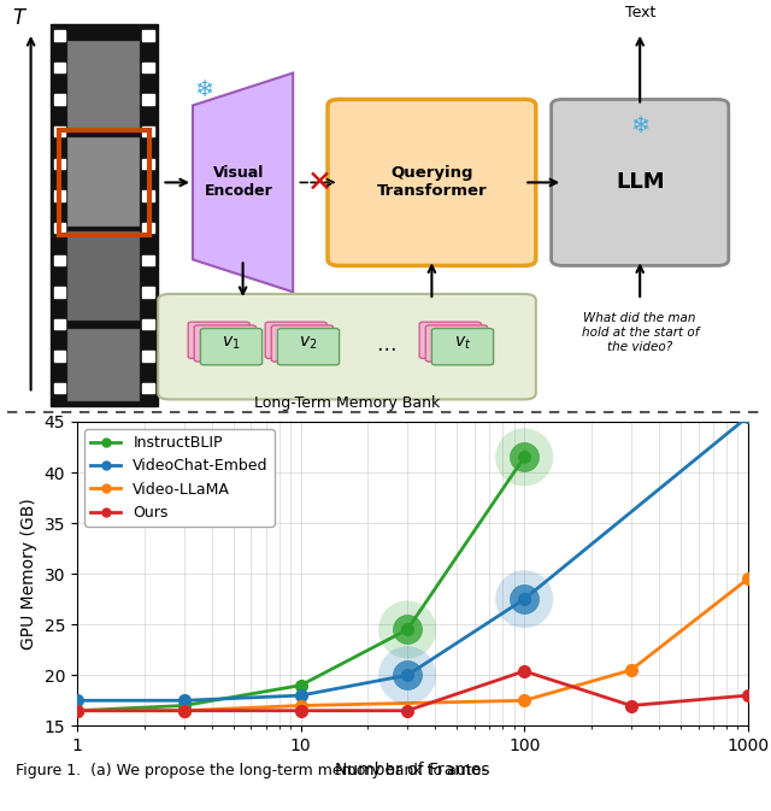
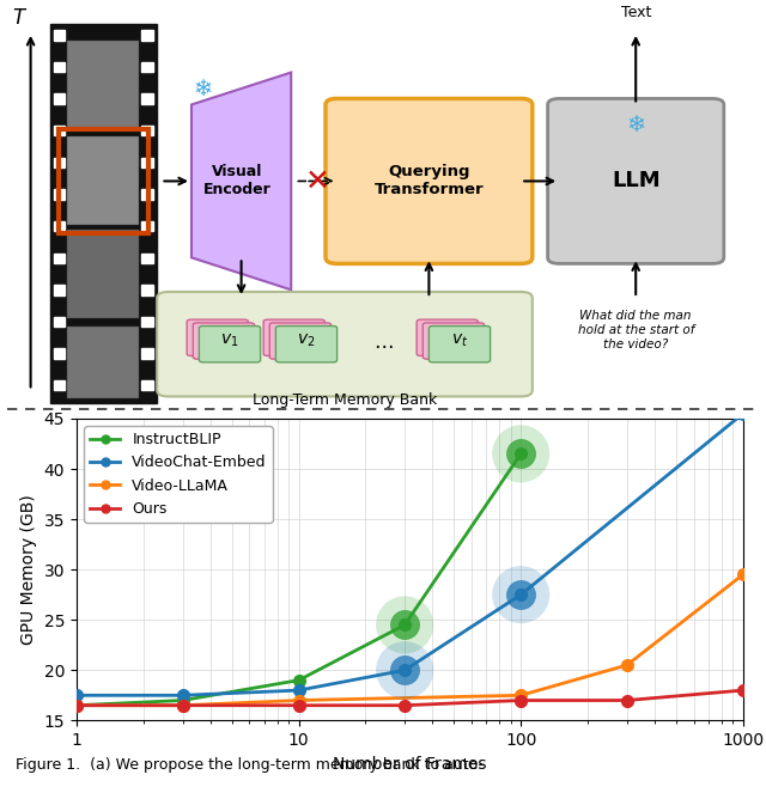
Ours/100: 20.4 -> 17.0
